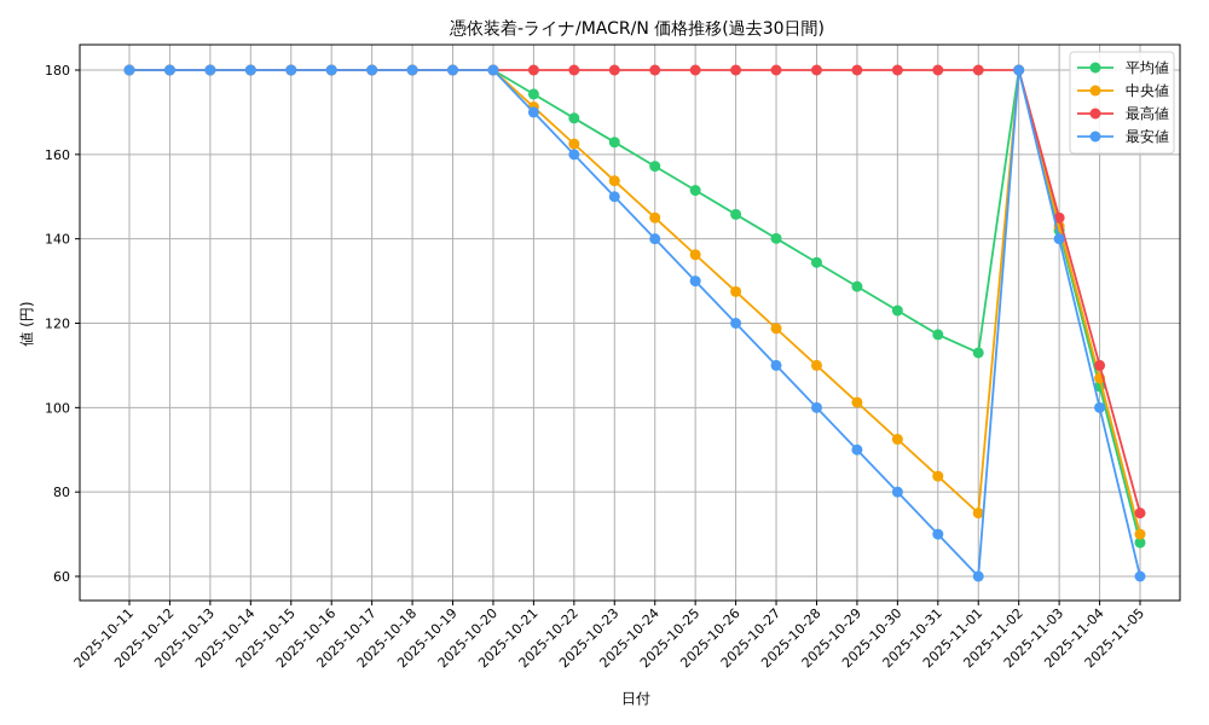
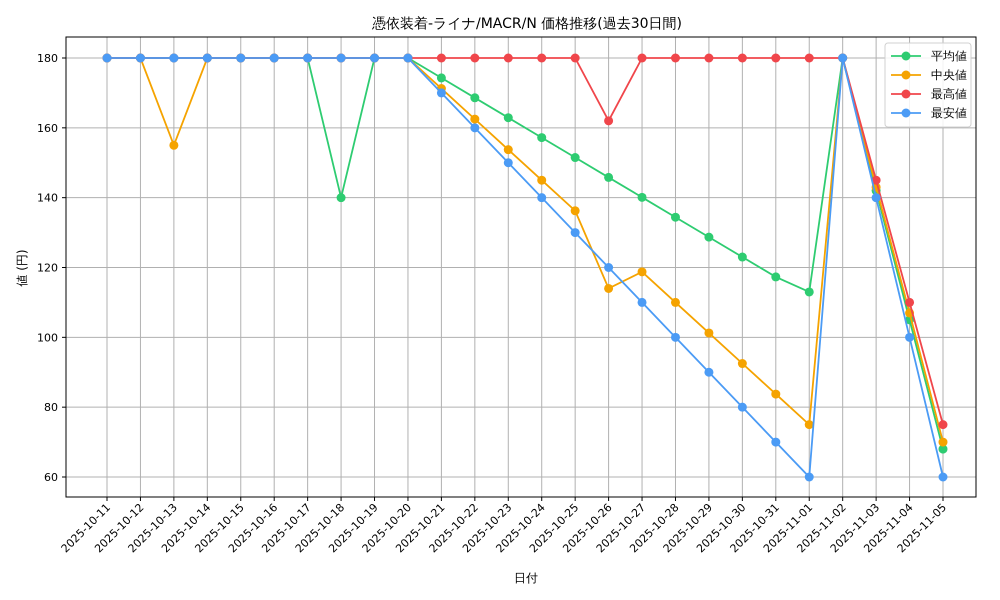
中央値/2025-10-13: 180 -> 155
平均値/2025-10-18: 180 -> 140
中央値/2025-10-26: 128 -> 114
最高値/2025-10-26: 180 -> 162
